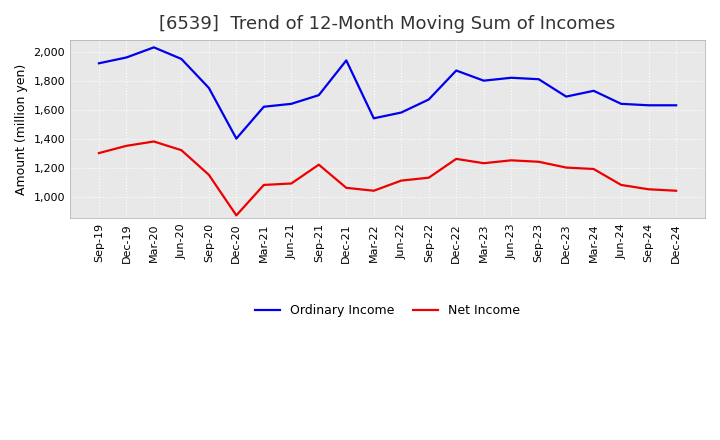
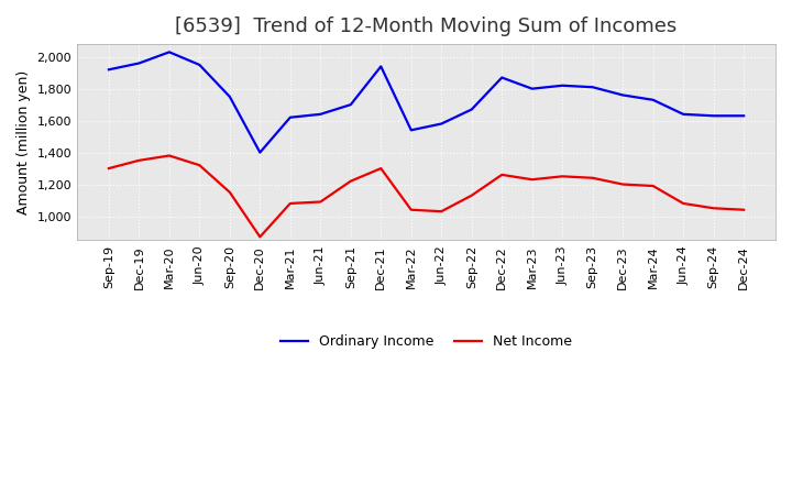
Net Income/Dec-21: 1,060 -> 1,300
Net Income/Jun-22: 1,110 -> 1,030
Ordinary Income/Dec-23: 1,690 -> 1,760
